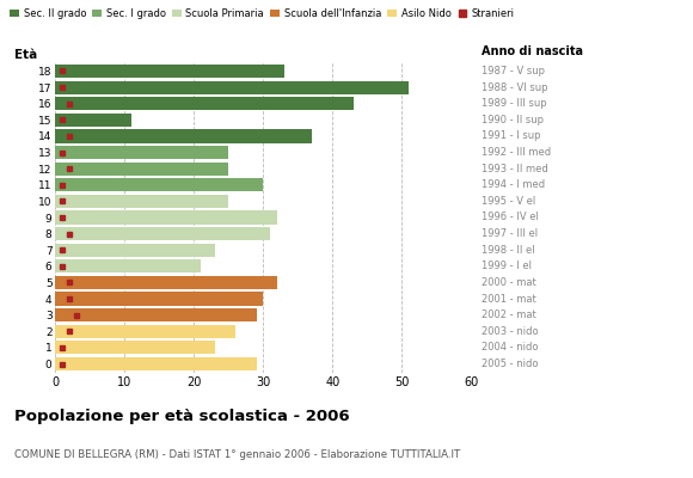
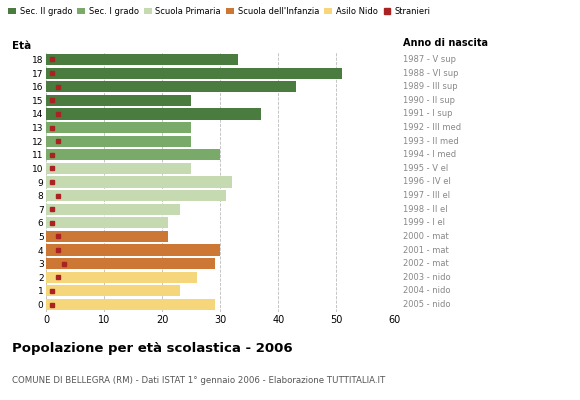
15: 11 -> 25
5: 32 -> 21
